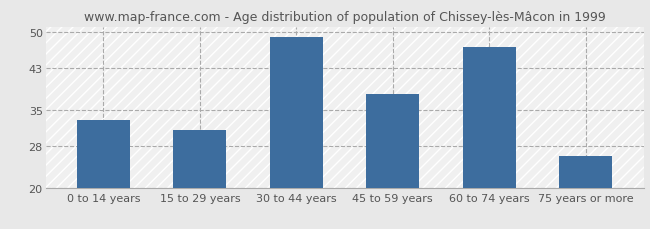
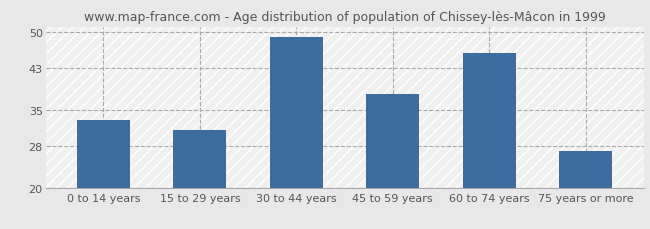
60 to 74 years: 47 -> 46
75 years or more: 26 -> 27
